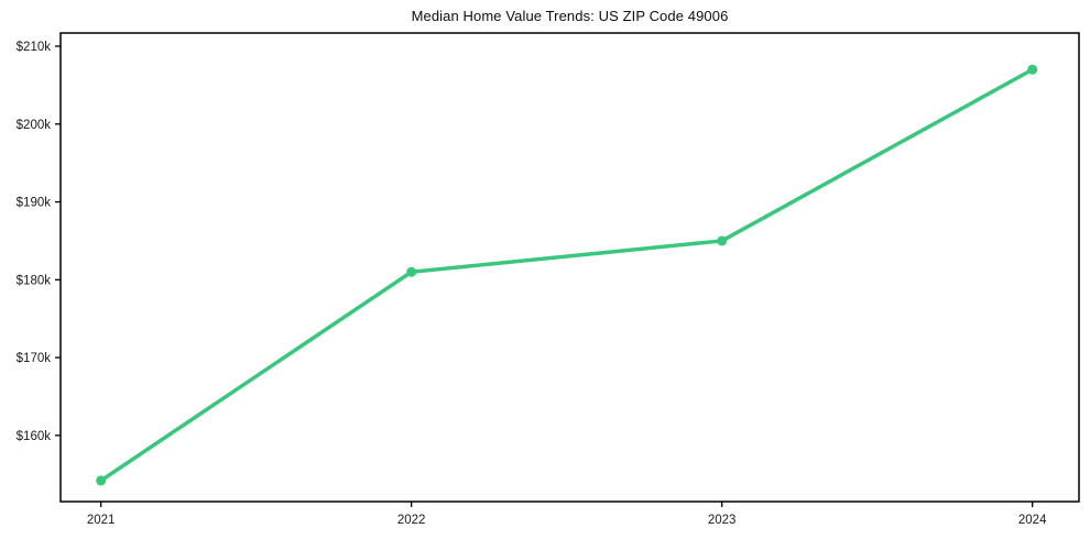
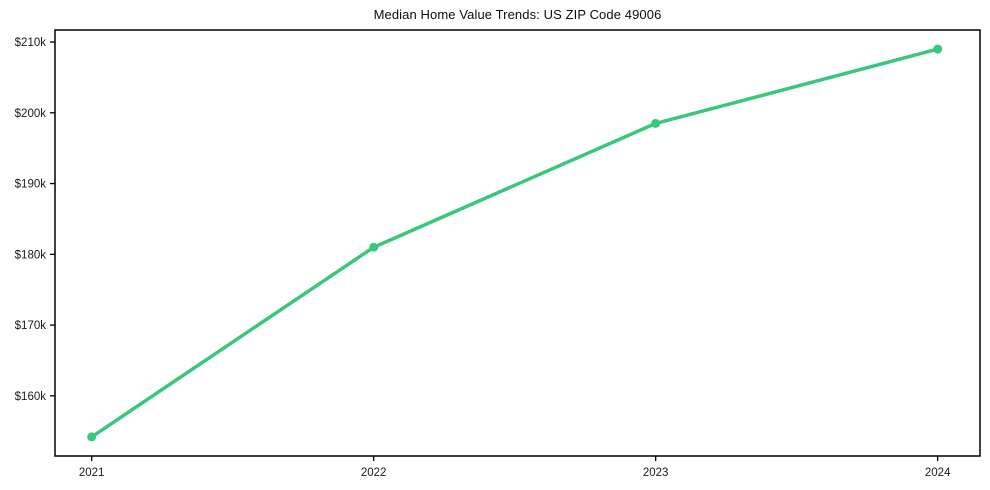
2023: $185k -> $198k
2024: $207k -> $209k
